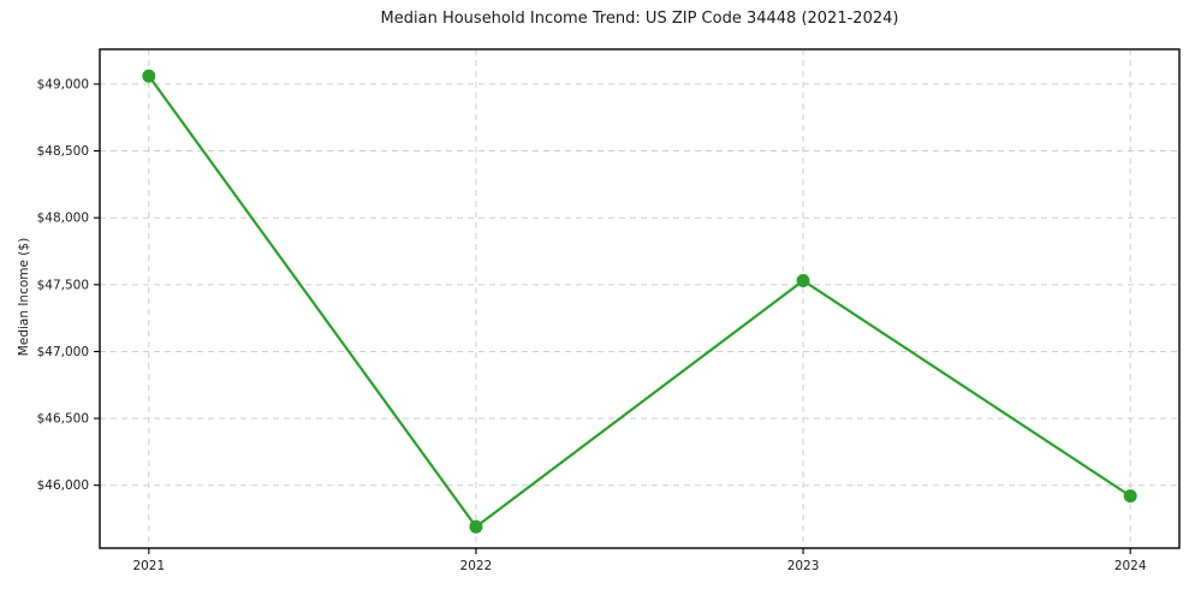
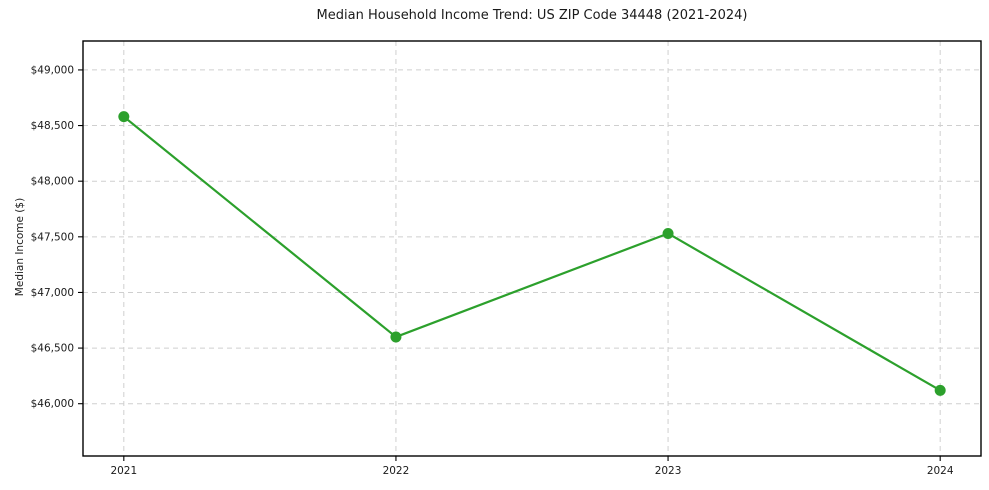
2021: $49060 -> $48580
2022: $45690 -> $46600
2024: $45920 -> $46120
